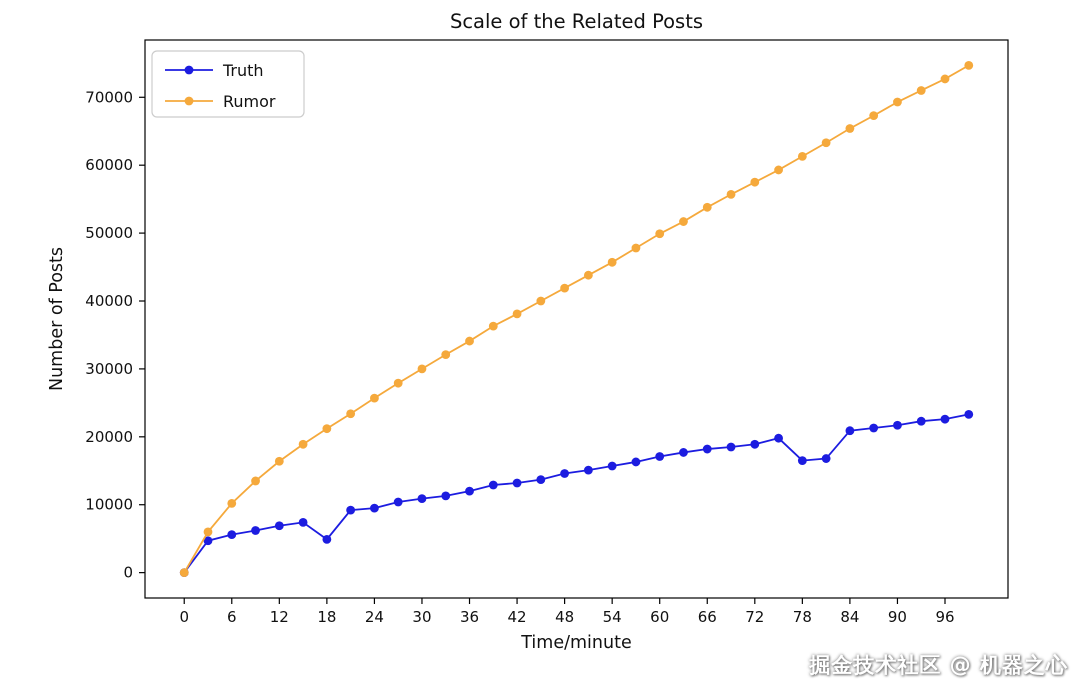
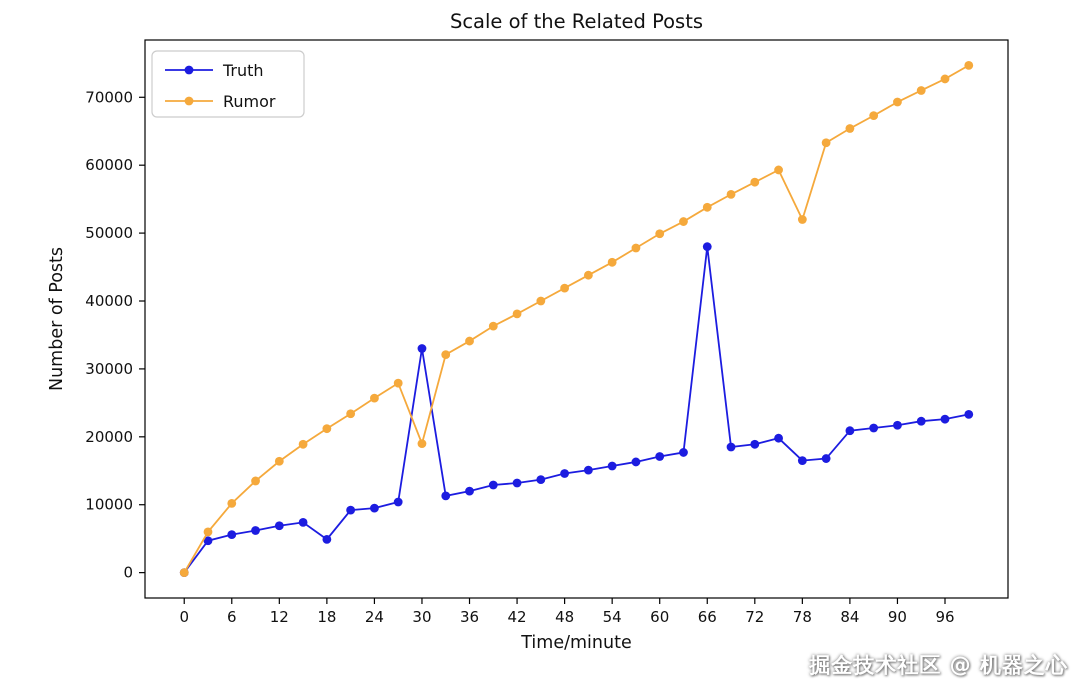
Truth/30: 11000 -> 33000
Rumor/30: 30000 -> 19000
Truth/66: 18000 -> 48000
Rumor/78: 61000 -> 52000
